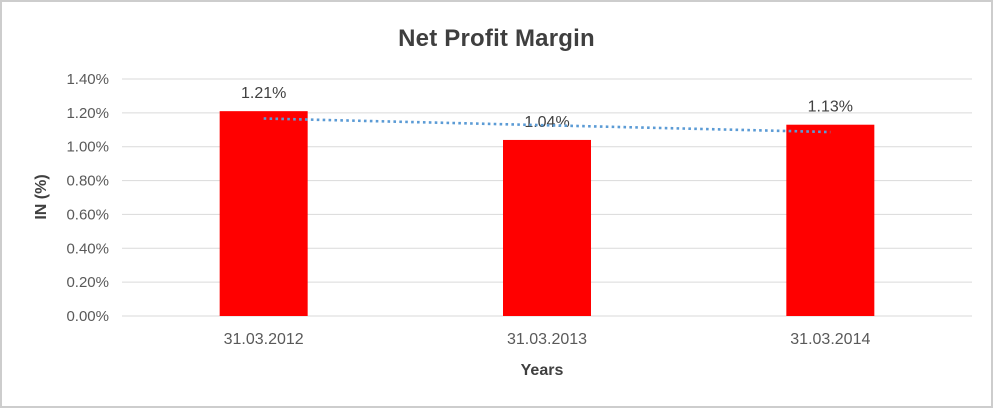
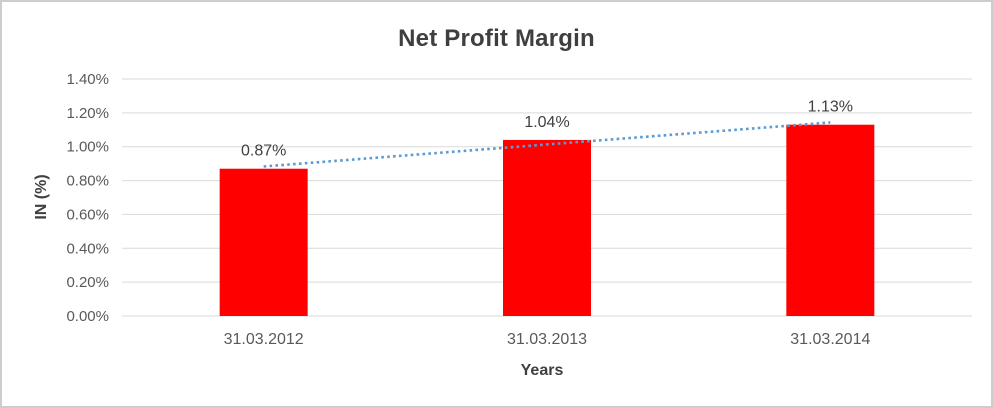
31.03.2012: 1.21% -> 0.87%
